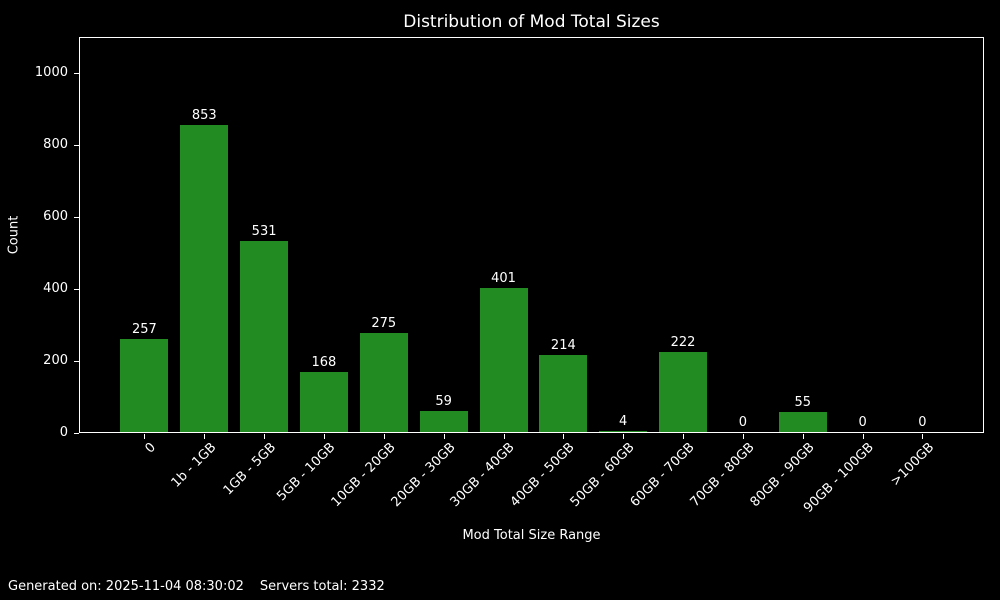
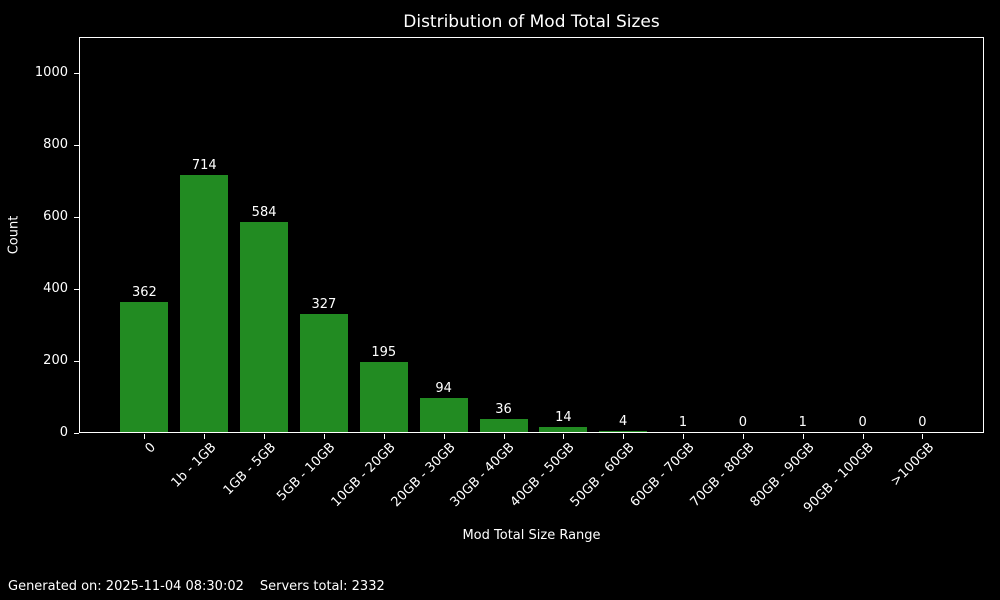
0: 257 -> 362
1b - 1GB: 853 -> 714
1GB - 5GB: 531 -> 584
5GB - 10GB: 168 -> 327
10GB - 20GB: 275 -> 195
20GB - 30GB: 59 -> 94
30GB - 40GB: 401 -> 36
40GB - 50GB: 214 -> 14
60GB - 70GB: 222 -> 1
80GB - 90GB: 55 -> 1
